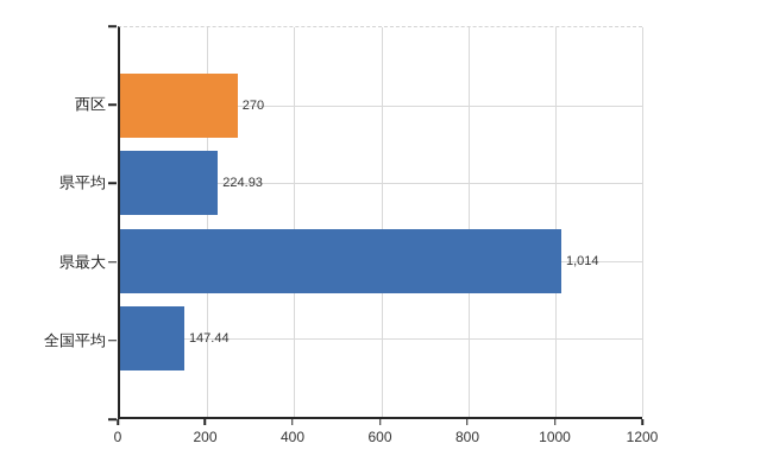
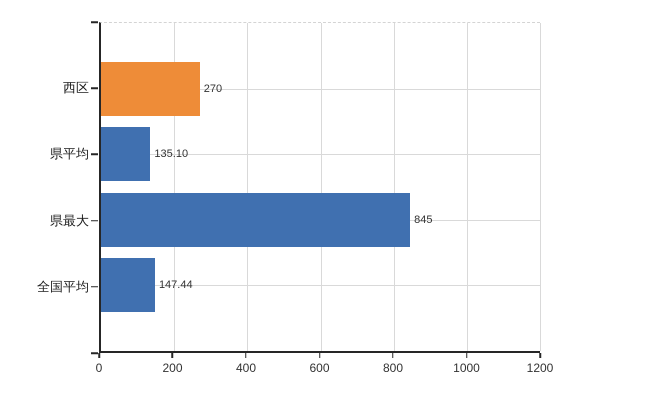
県平均: 224.93 -> 135.10
県最大: 1,014 -> 845
